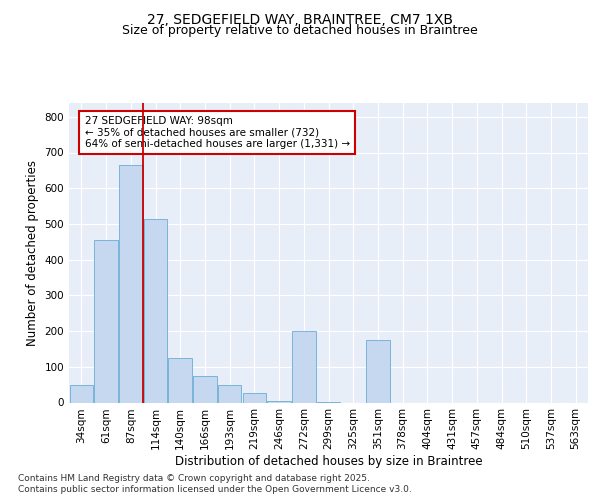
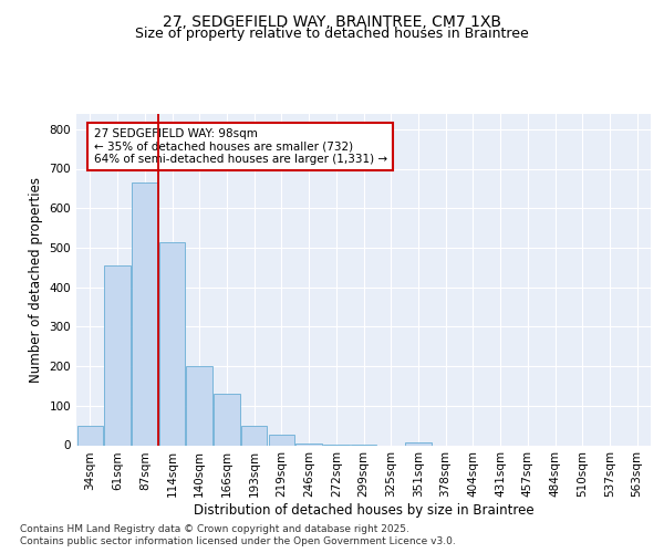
140sqm: 125 -> 200
166sqm: 75 -> 130
272sqm: 200 -> 1
351sqm: 175 -> 8
